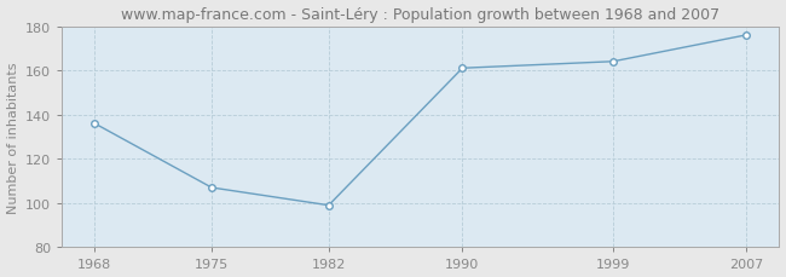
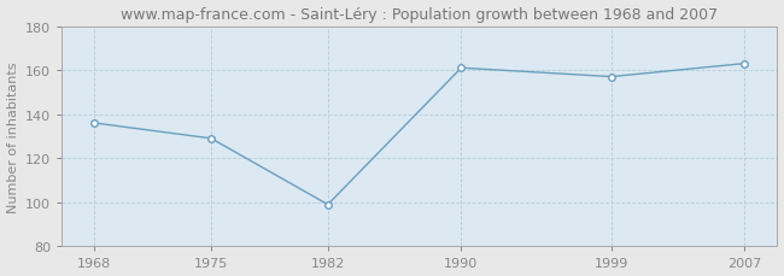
1975: 107 -> 129
1999: 164 -> 157
2007: 176 -> 163
